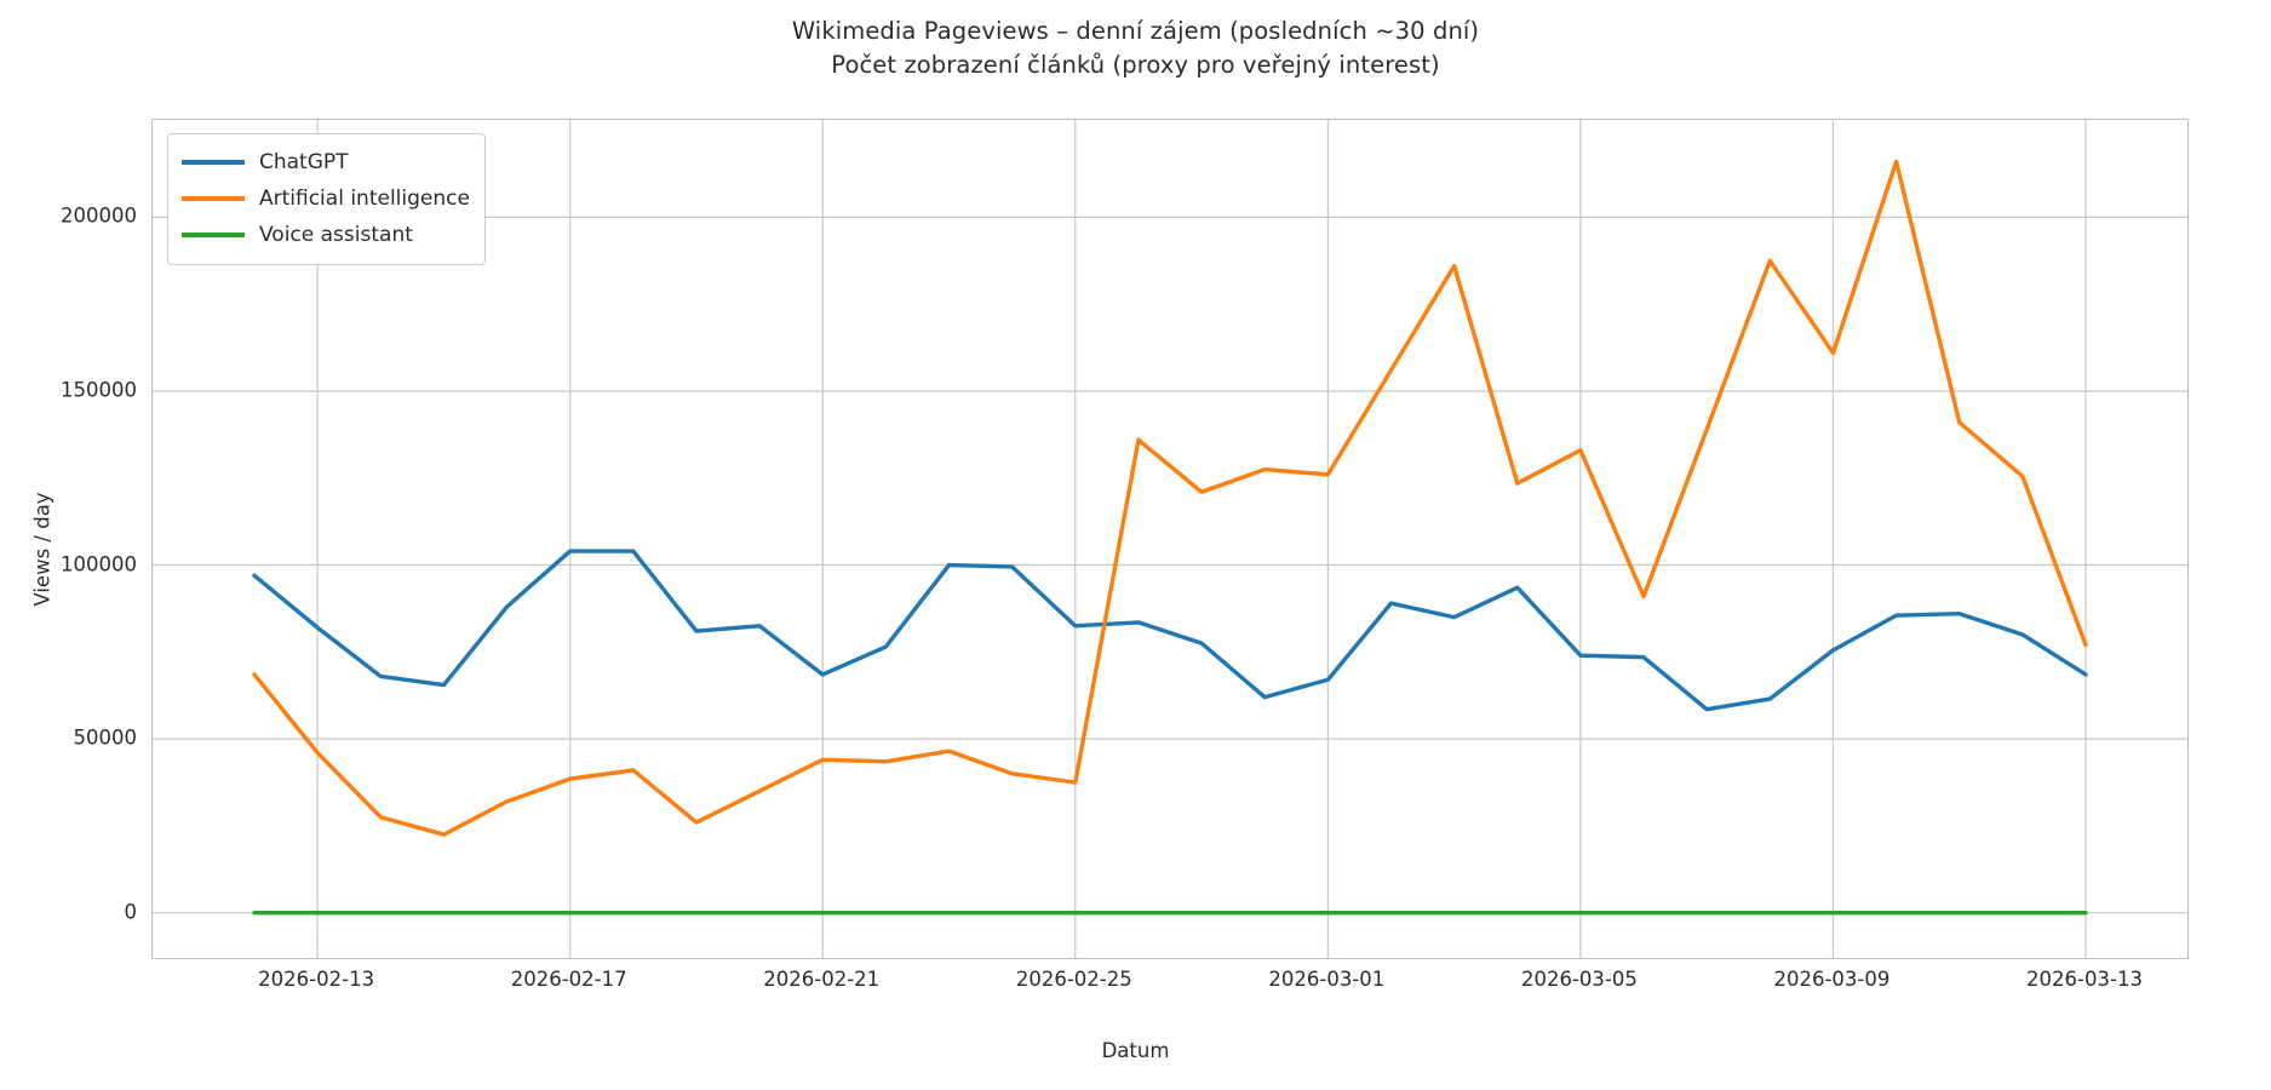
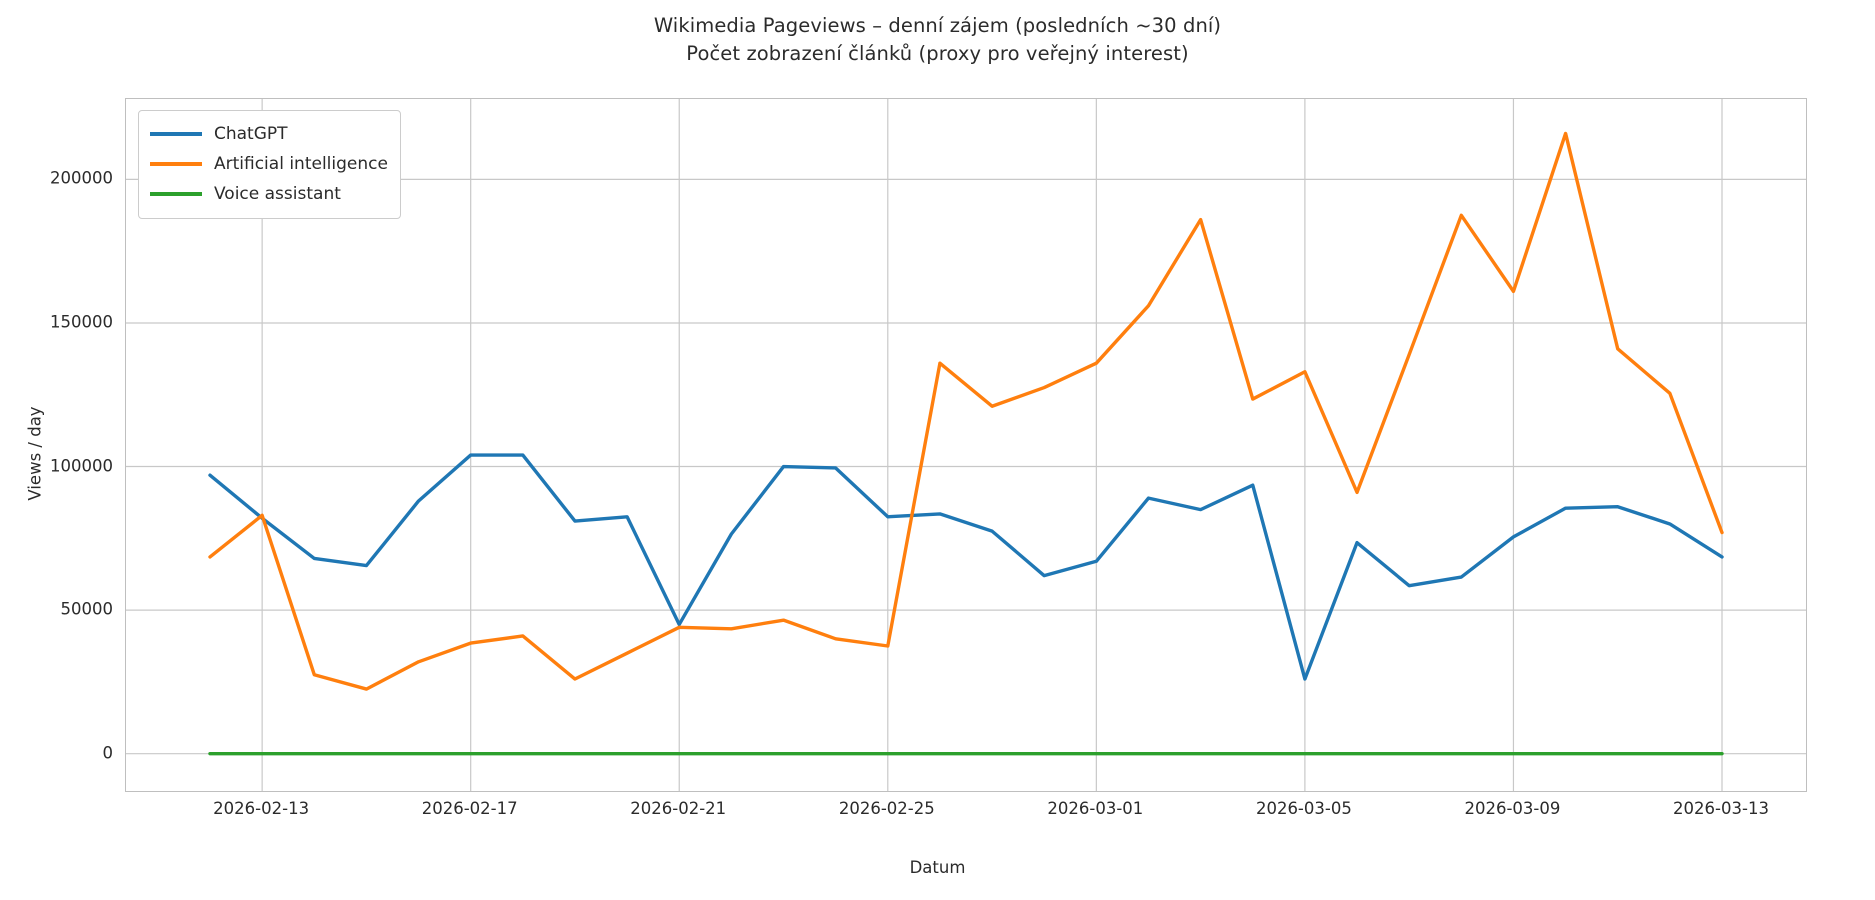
Artificial intelligence/2026-02-13: 46000 -> 83000
ChatGPT/2026-02-21: 68000 -> 45000
Artificial intelligence/2026-03-01: 126000 -> 136000
ChatGPT/2026-03-05: 74000 -> 26000
